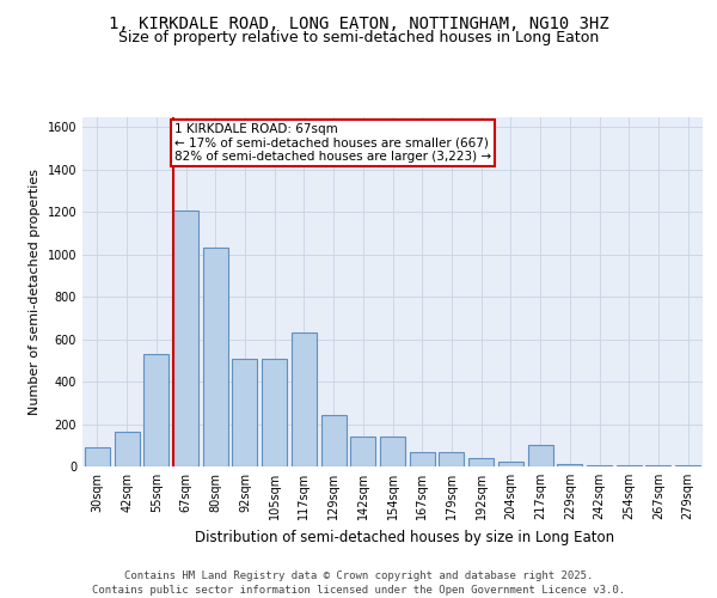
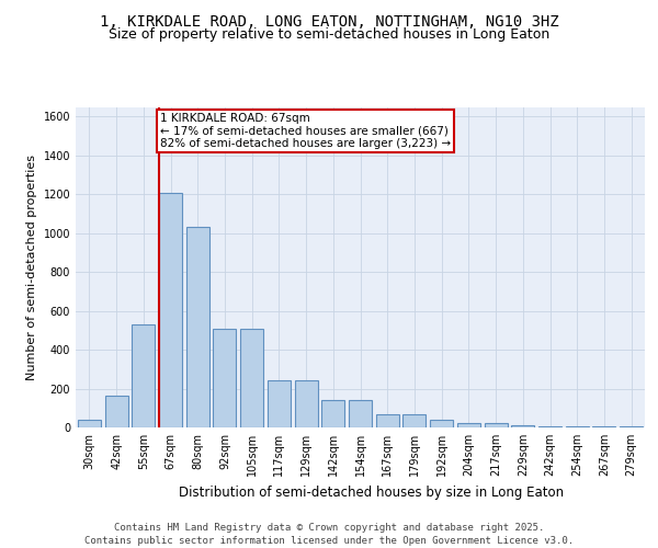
30sqm: 90 -> 40
117sqm: 630 -> 240
217sqm: 100 -> 20
